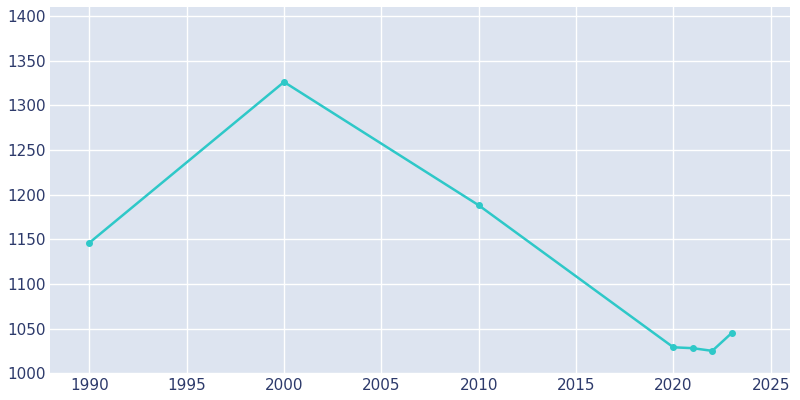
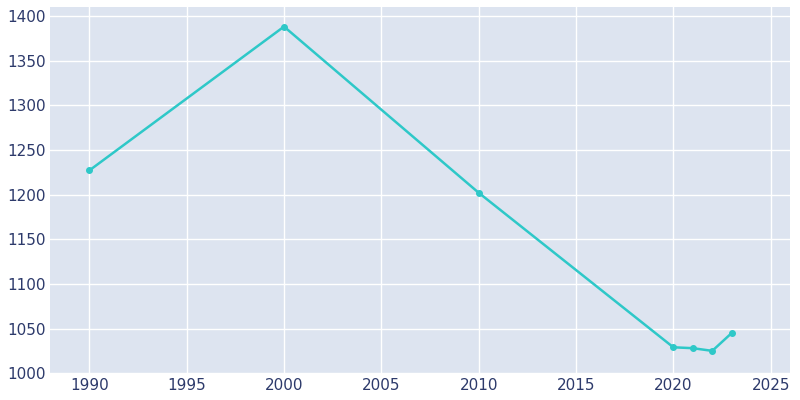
1990: 1146 -> 1227
2000: 1326 -> 1388
2010: 1188 -> 1202
